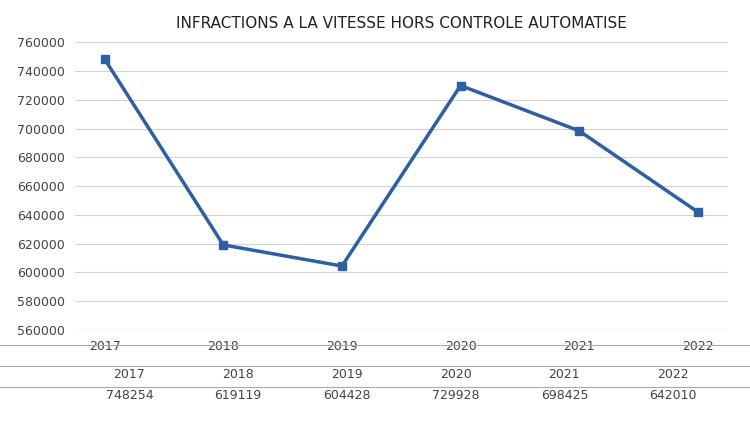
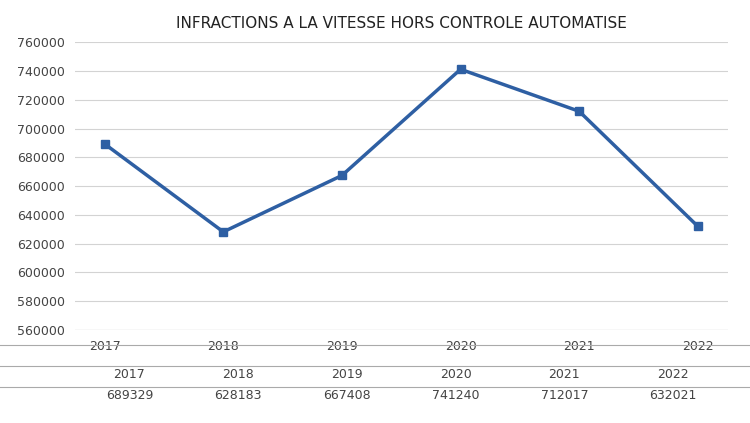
2017: 748254 -> 689329
2018: 619119 -> 628183
2019: 604428 -> 667408
2020: 729928 -> 741240
2021: 698425 -> 712017
2022: 642010 -> 632021
